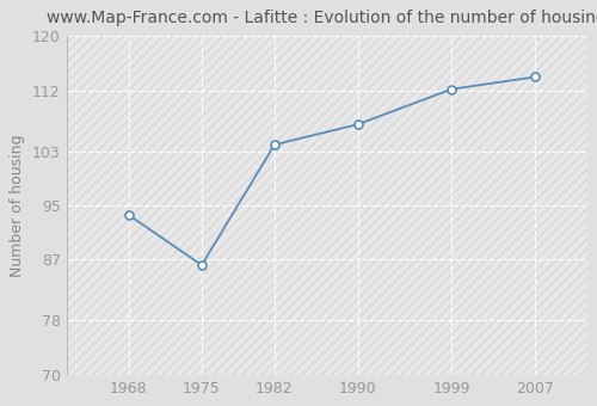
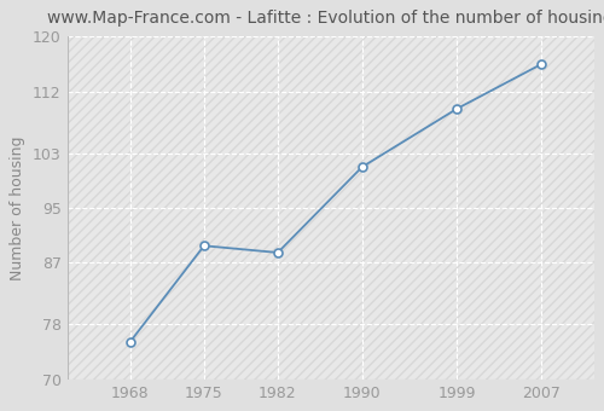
1968: 93.6 -> 75.5
1975: 86.2 -> 89.5
1982: 104.0 -> 88.5
1990: 107.0 -> 101.0
1999: 112.2 -> 109.5
2007: 114.0 -> 116.0
